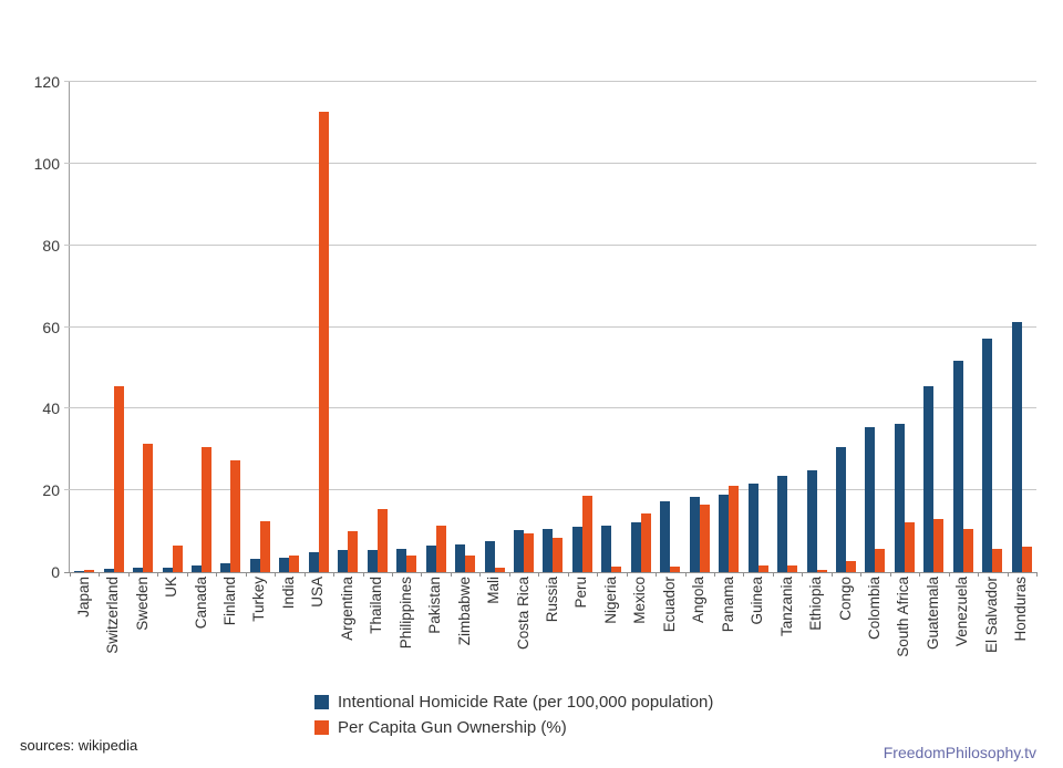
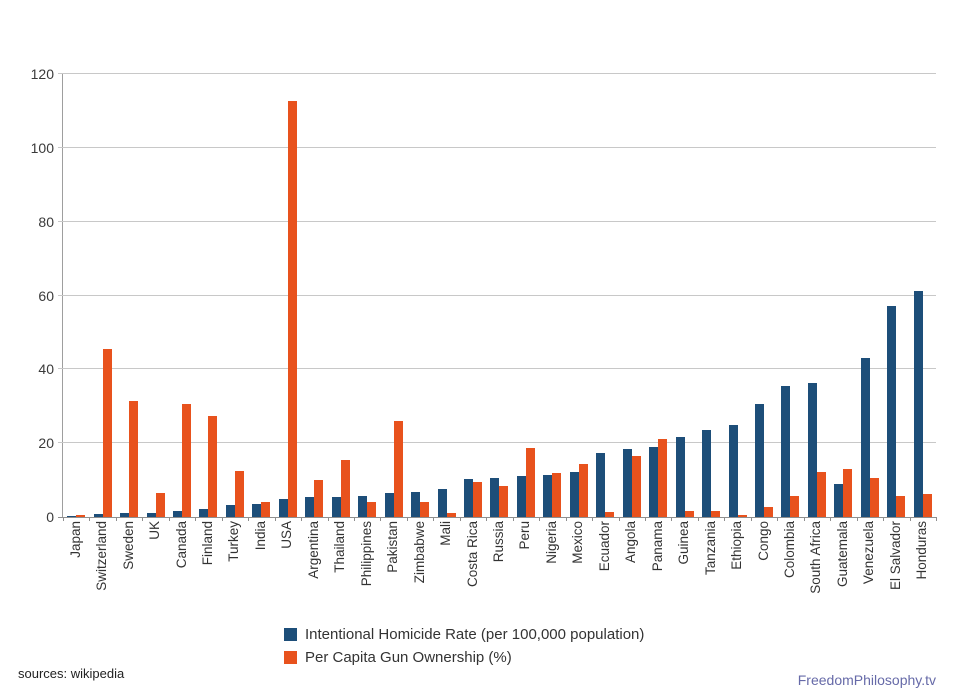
Per Capita Gun Ownership (%)/Pakistan: 11 -> 26
Per Capita Gun Ownership (%)/Nigeria: 1 -> 12
Intentional Homicide Rate (per 100,000 population)/Guatemala: 46 -> 9
Intentional Homicide Rate (per 100,000 population)/Venezuela: 52 -> 43
